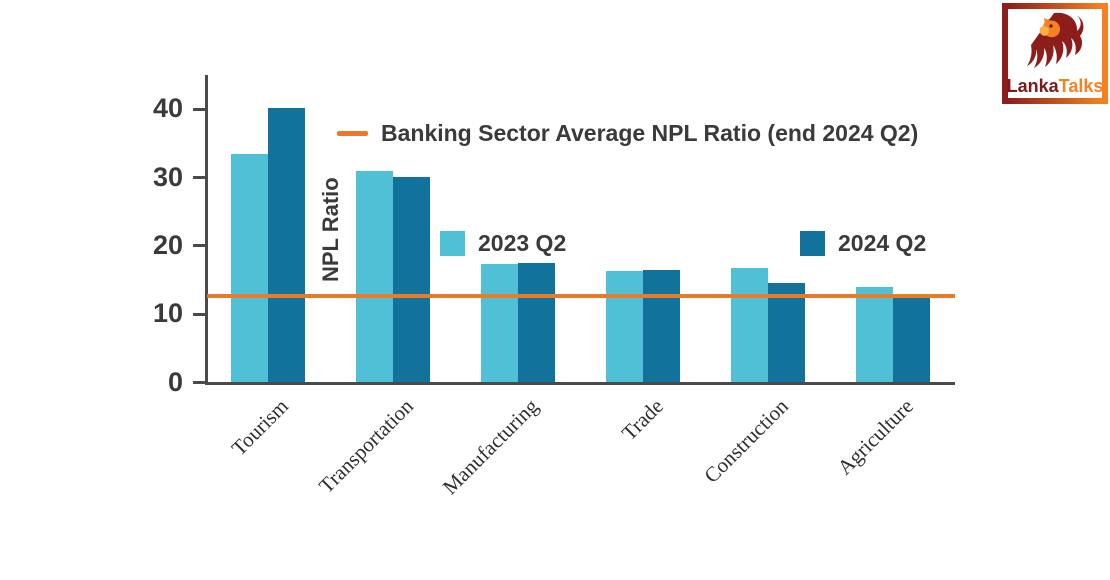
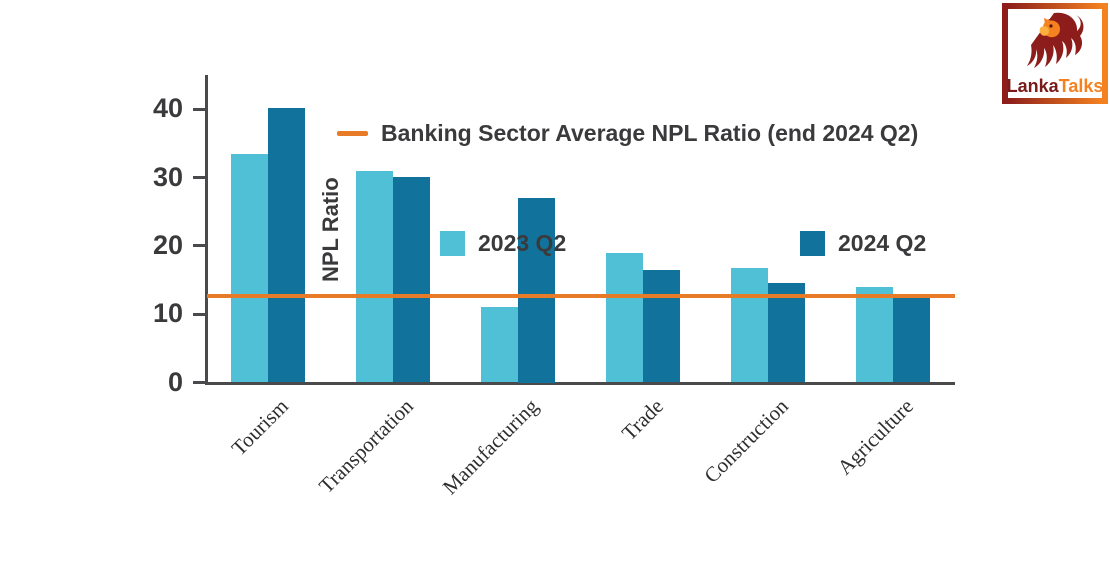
2023 Q2/Manufacturing: 17 -> 11
2024 Q2/Manufacturing: 18 -> 27
2023 Q2/Trade: 16 -> 19
